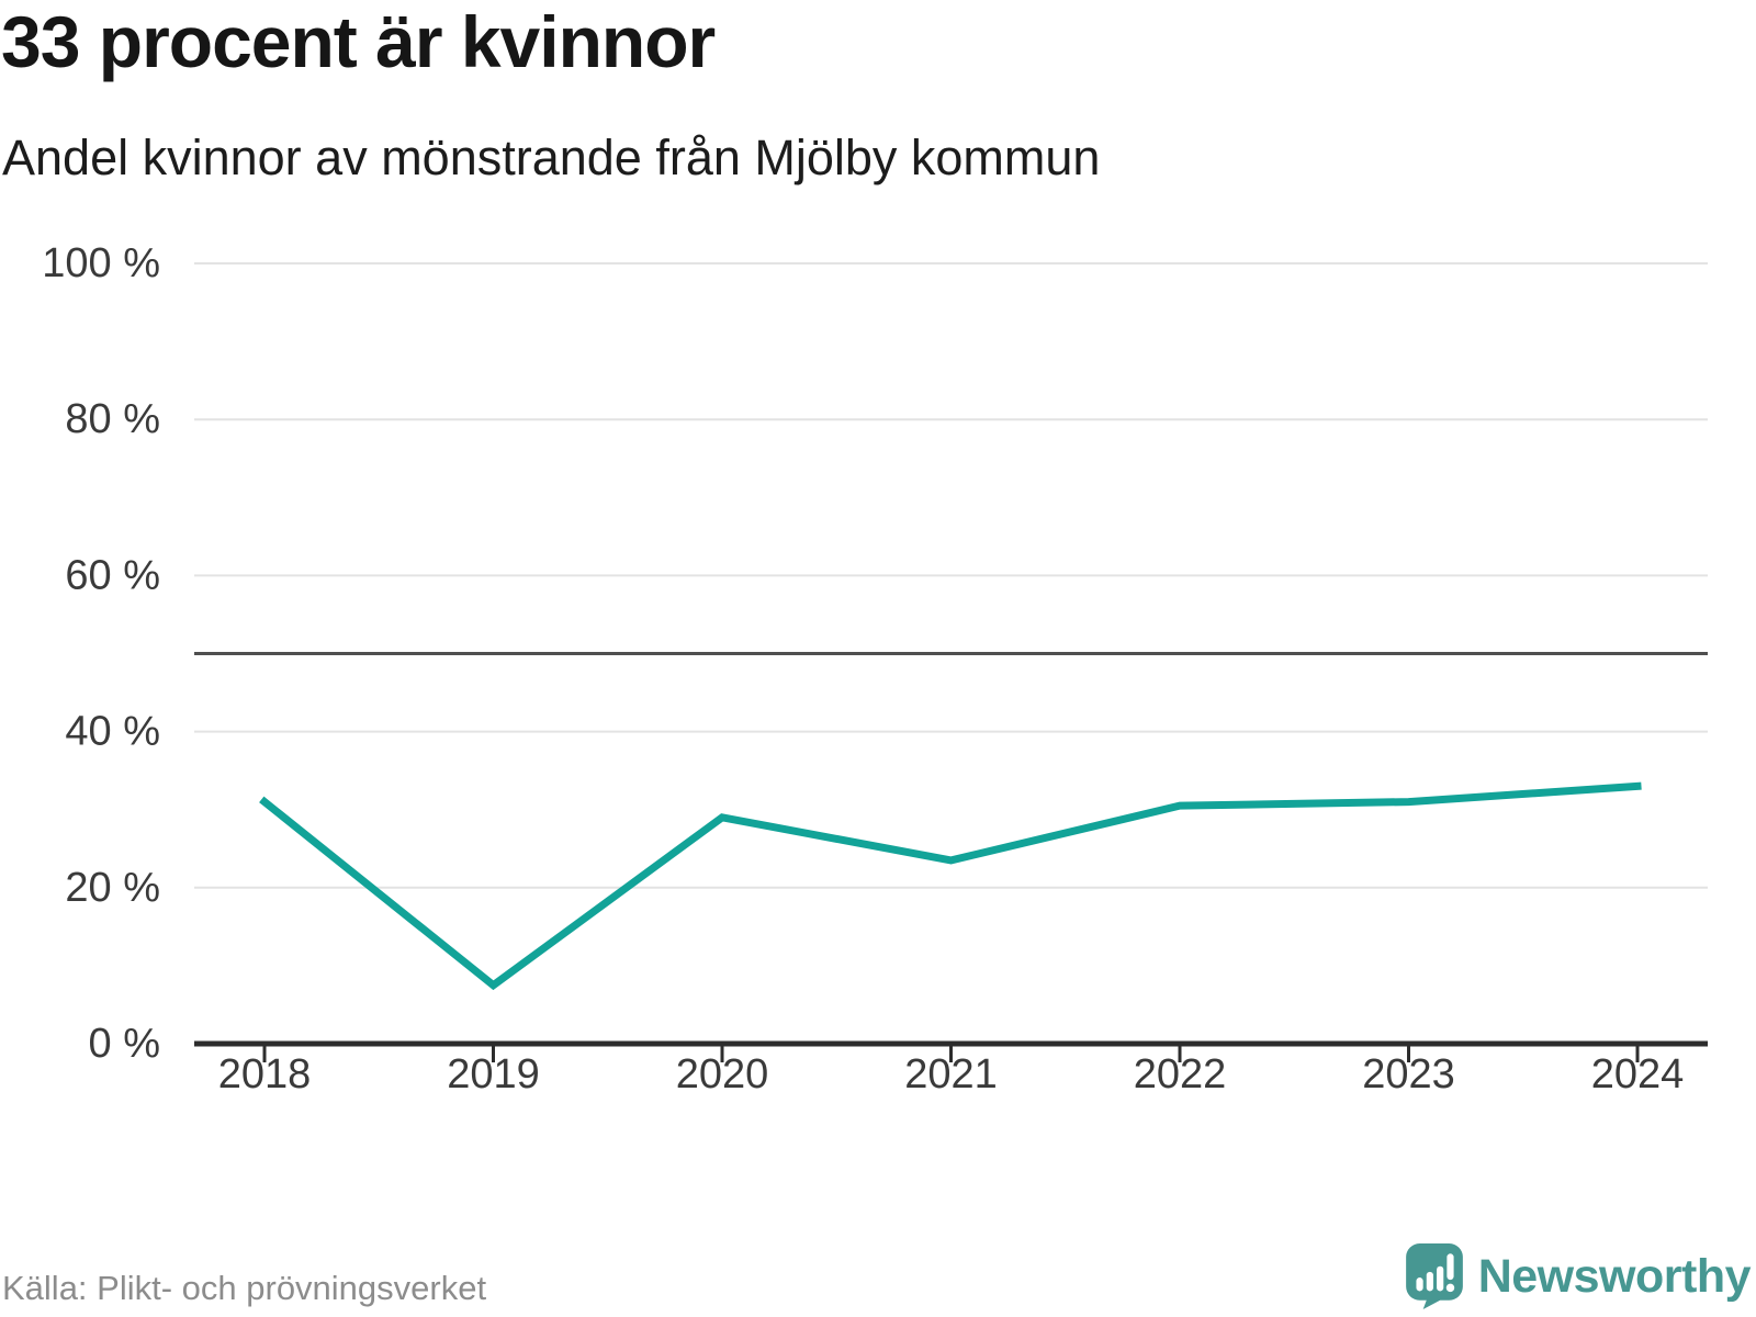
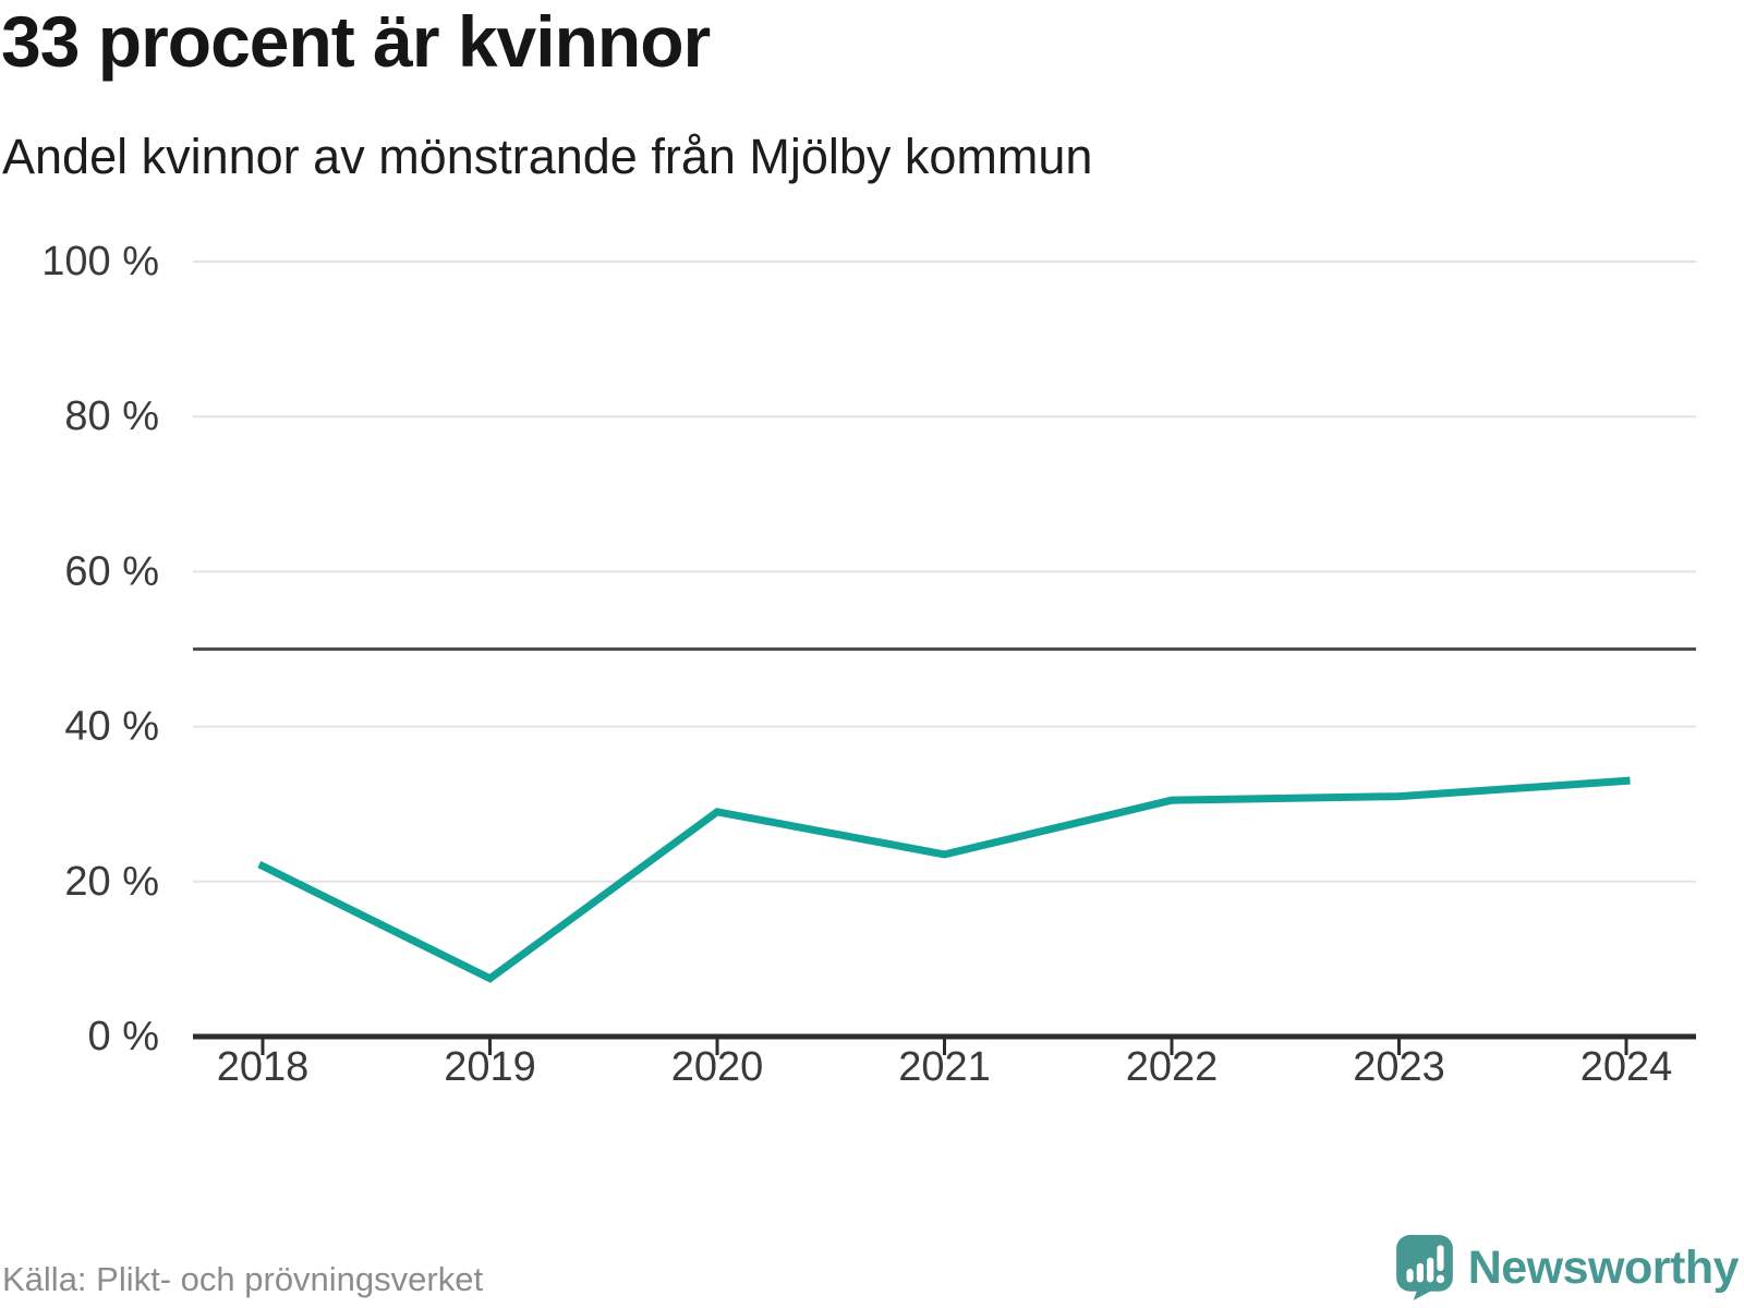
2018: 31% -> 22%
